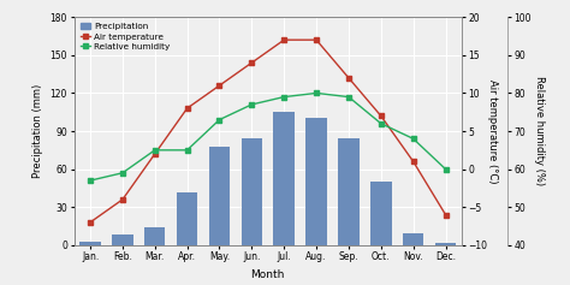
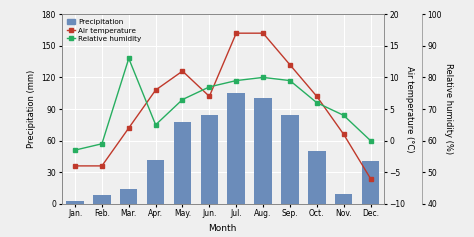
Air temperature/Jan.: -7 -> -4
Relative humidity/Mar.: 65 -> 86
Air temperature/Jun.: 14 -> 7
Precipitation/Dec.: 2 -> 41
